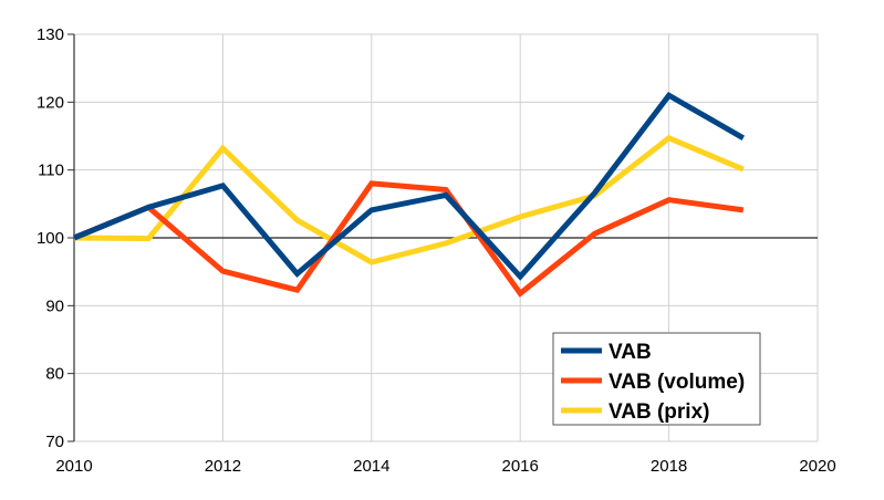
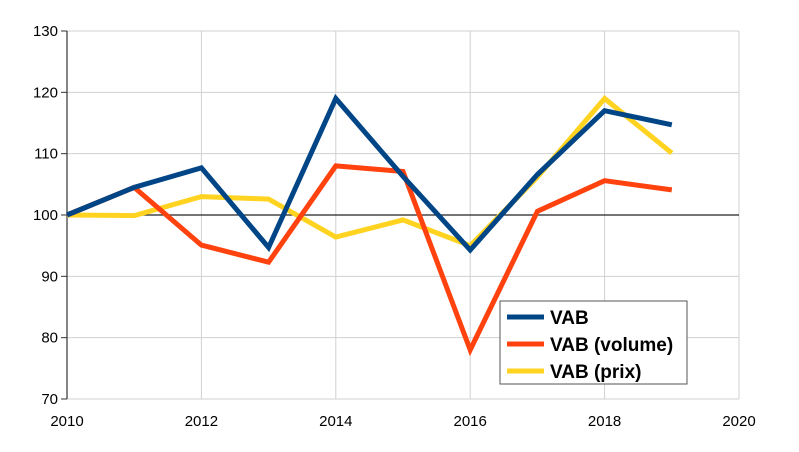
VAB (prix)/2012: 113 -> 103
VAB/2014: 104 -> 119
VAB (volume)/2016: 92 -> 78
VAB (prix)/2016: 103 -> 95
VAB/2018: 121 -> 117
VAB (prix)/2018: 115 -> 119
